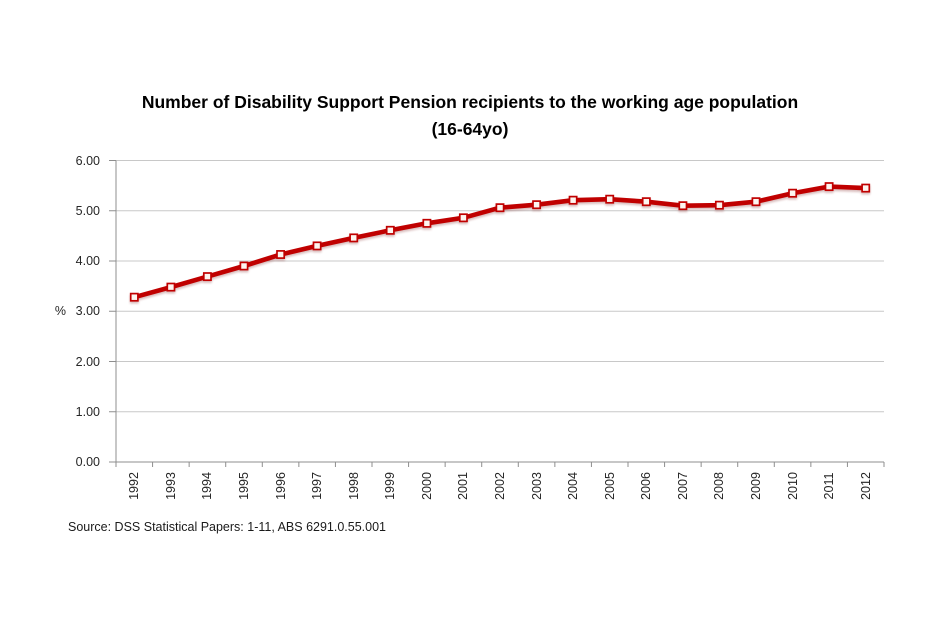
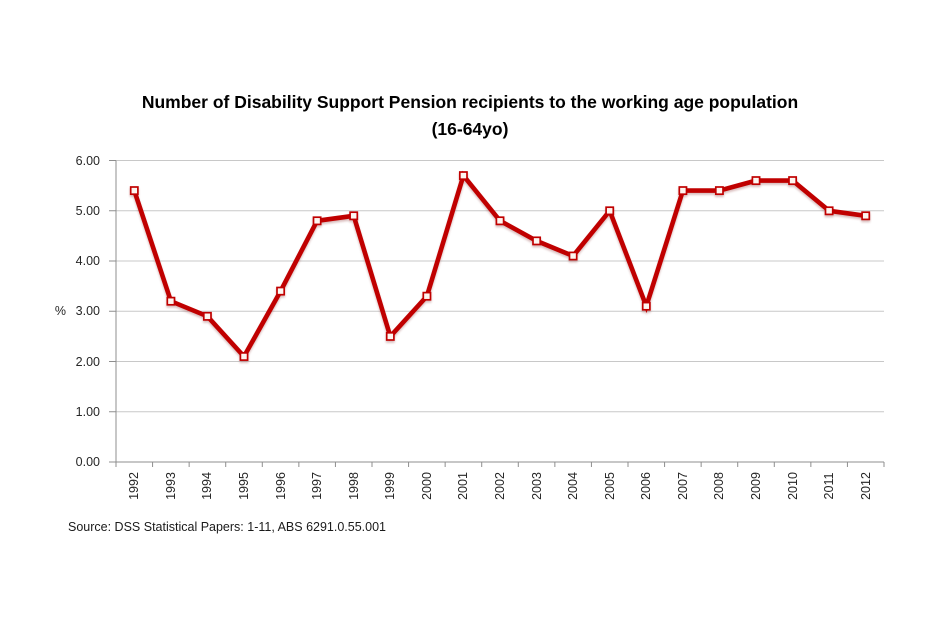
1992: 3.3 -> 5.4
1993: 3.5 -> 3.2
1994: 3.7 -> 2.9
1995: 3.9 -> 2.1
1996: 4.1 -> 3.4
1997: 4.3 -> 4.8
1998: 4.5 -> 4.9
1999: 4.6 -> 2.5
2000: 4.8 -> 3.3
2001: 4.9 -> 5.7
2002: 5.1 -> 4.8
2003: 5.1 -> 4.4
2004: 5.2 -> 4.1
2005: 5.2 -> 5.0
2006: 5.2 -> 3.1
2007: 5.1 -> 5.4
2008: 5.1 -> 5.4
2009: 5.2 -> 5.6
2010: 5.3 -> 5.6
2011: 5.5 -> 5.0
2012: 5.5 -> 4.9
